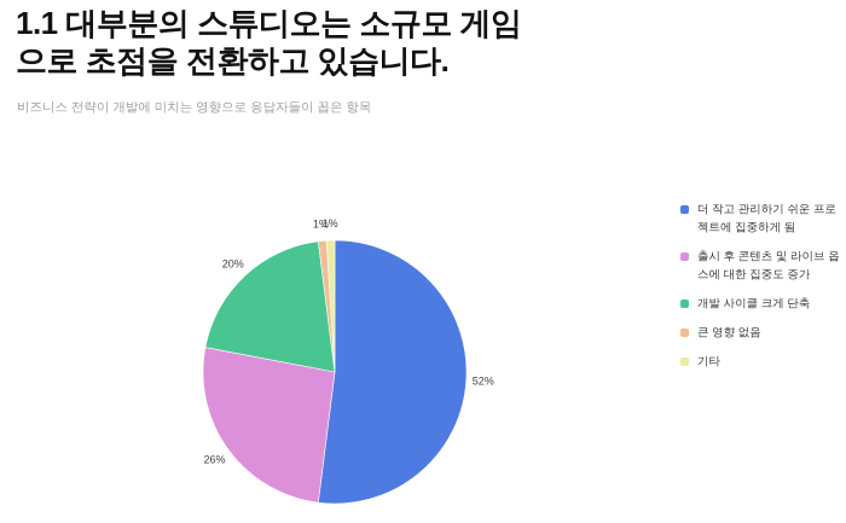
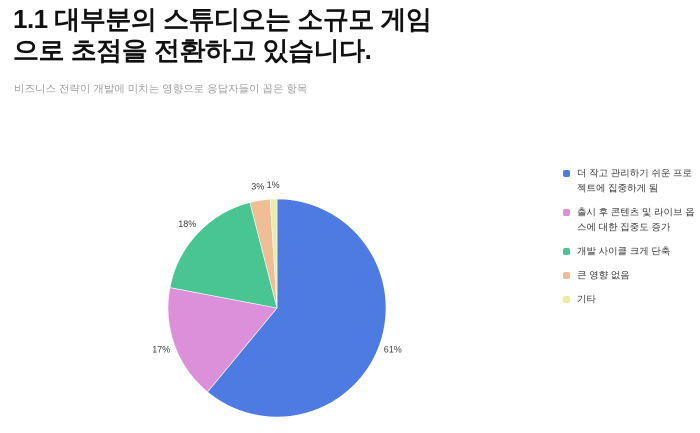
더 작고 관리하기 쉬운 프로젝트에 집중하게 됨: 52% -> 61%
출시 후 콘텐츠 및 라이브 옵스에 대한 집중도 증가: 26% -> 17%
개발 사이클 크게 단축: 20% -> 18%
큰 영향 없음: 1% -> 3%
